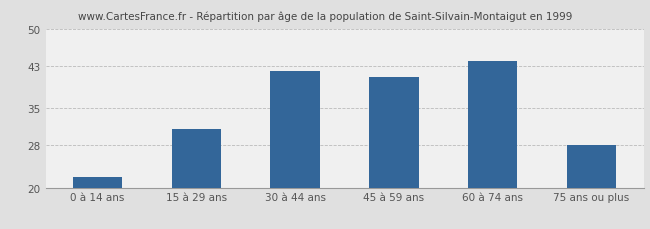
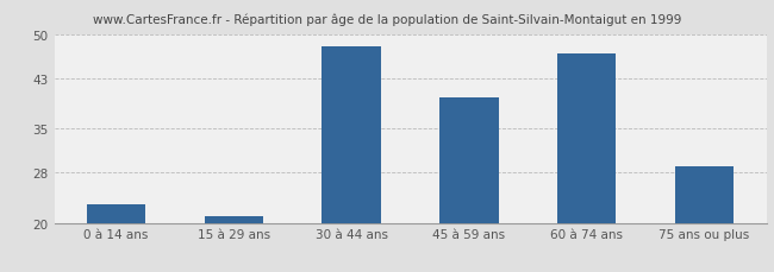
0 à 14 ans: 22 -> 23
15 à 29 ans: 31 -> 21
30 à 44 ans: 42 -> 48
45 à 59 ans: 41 -> 40
60 à 74 ans: 44 -> 47
75 ans ou plus: 28 -> 29
